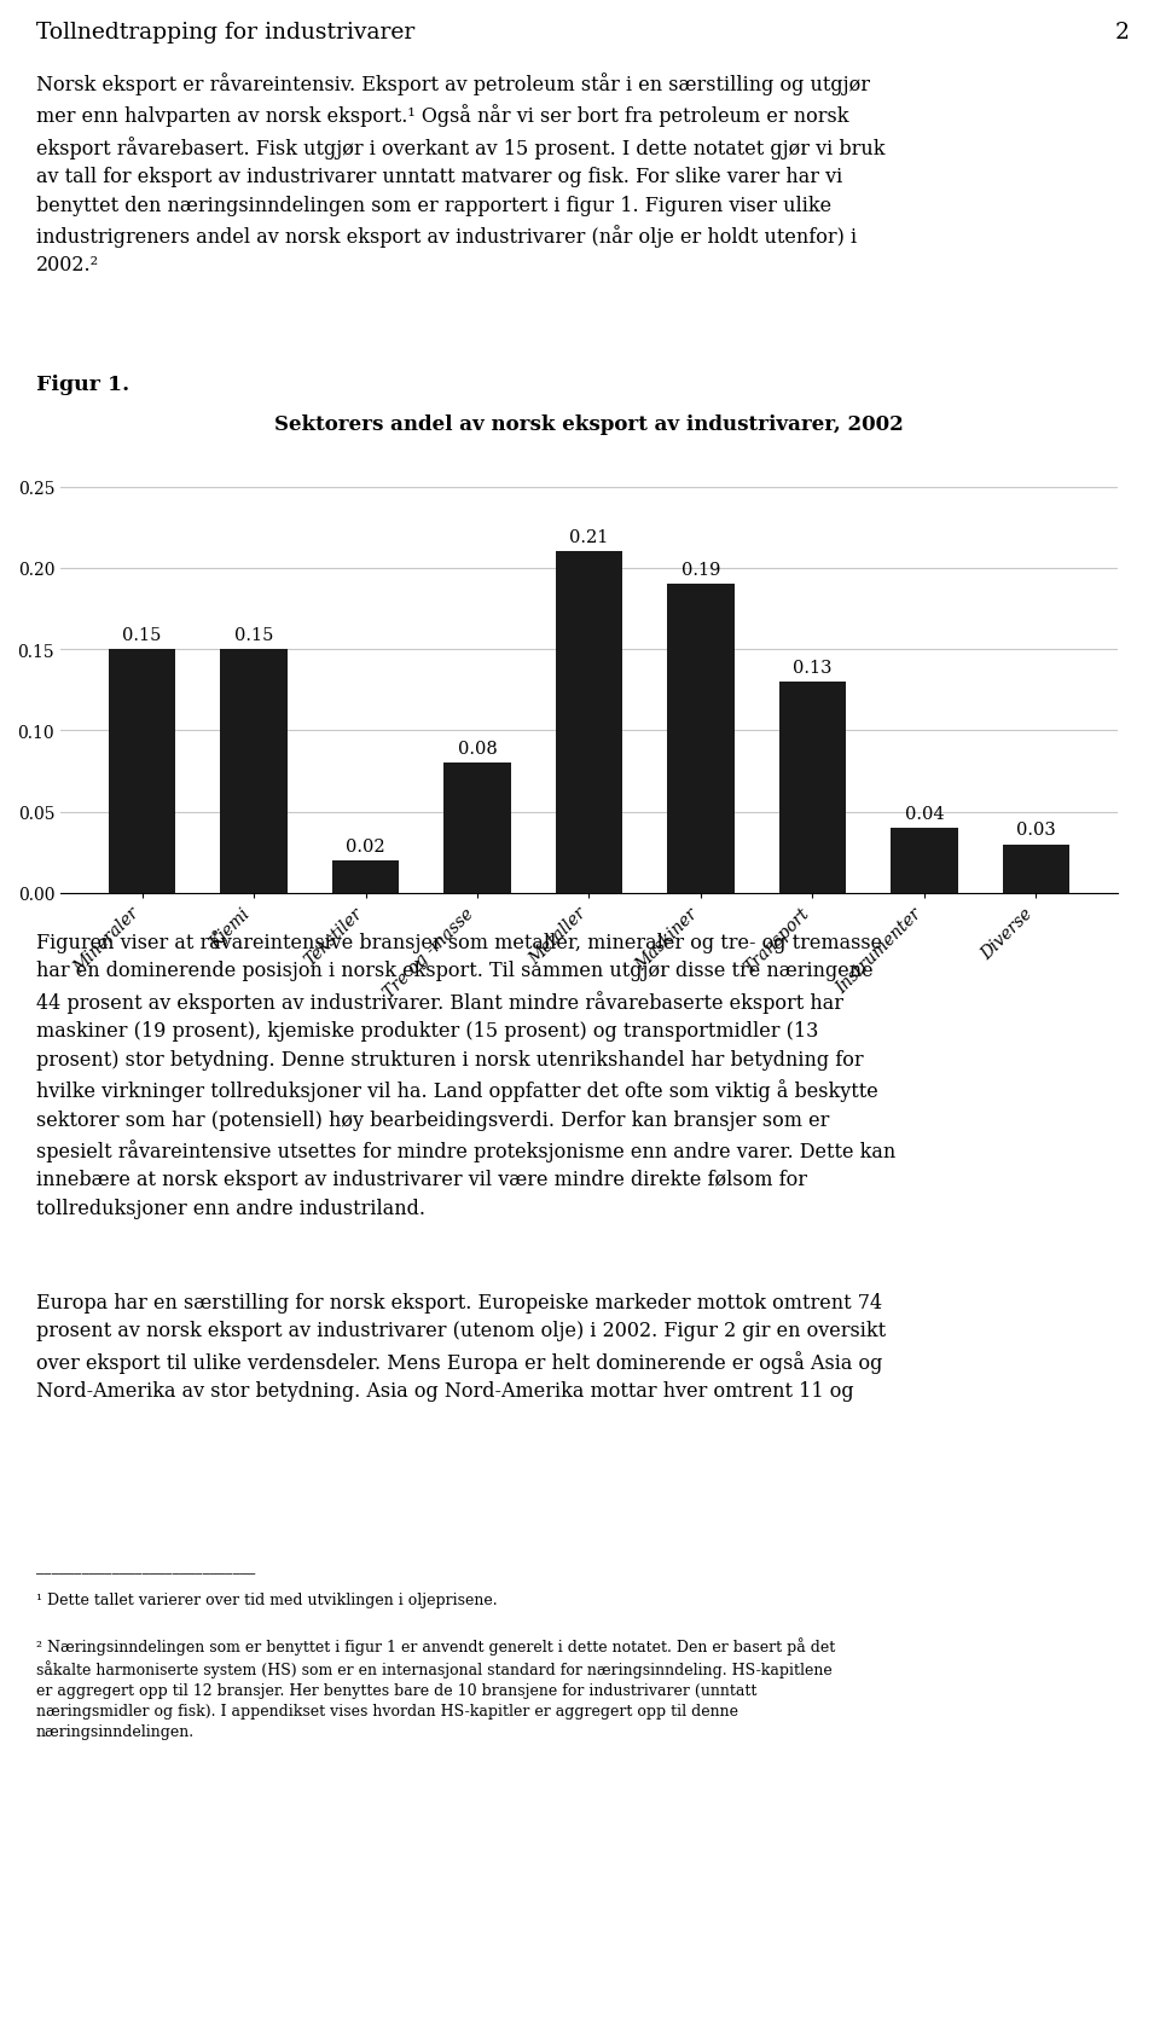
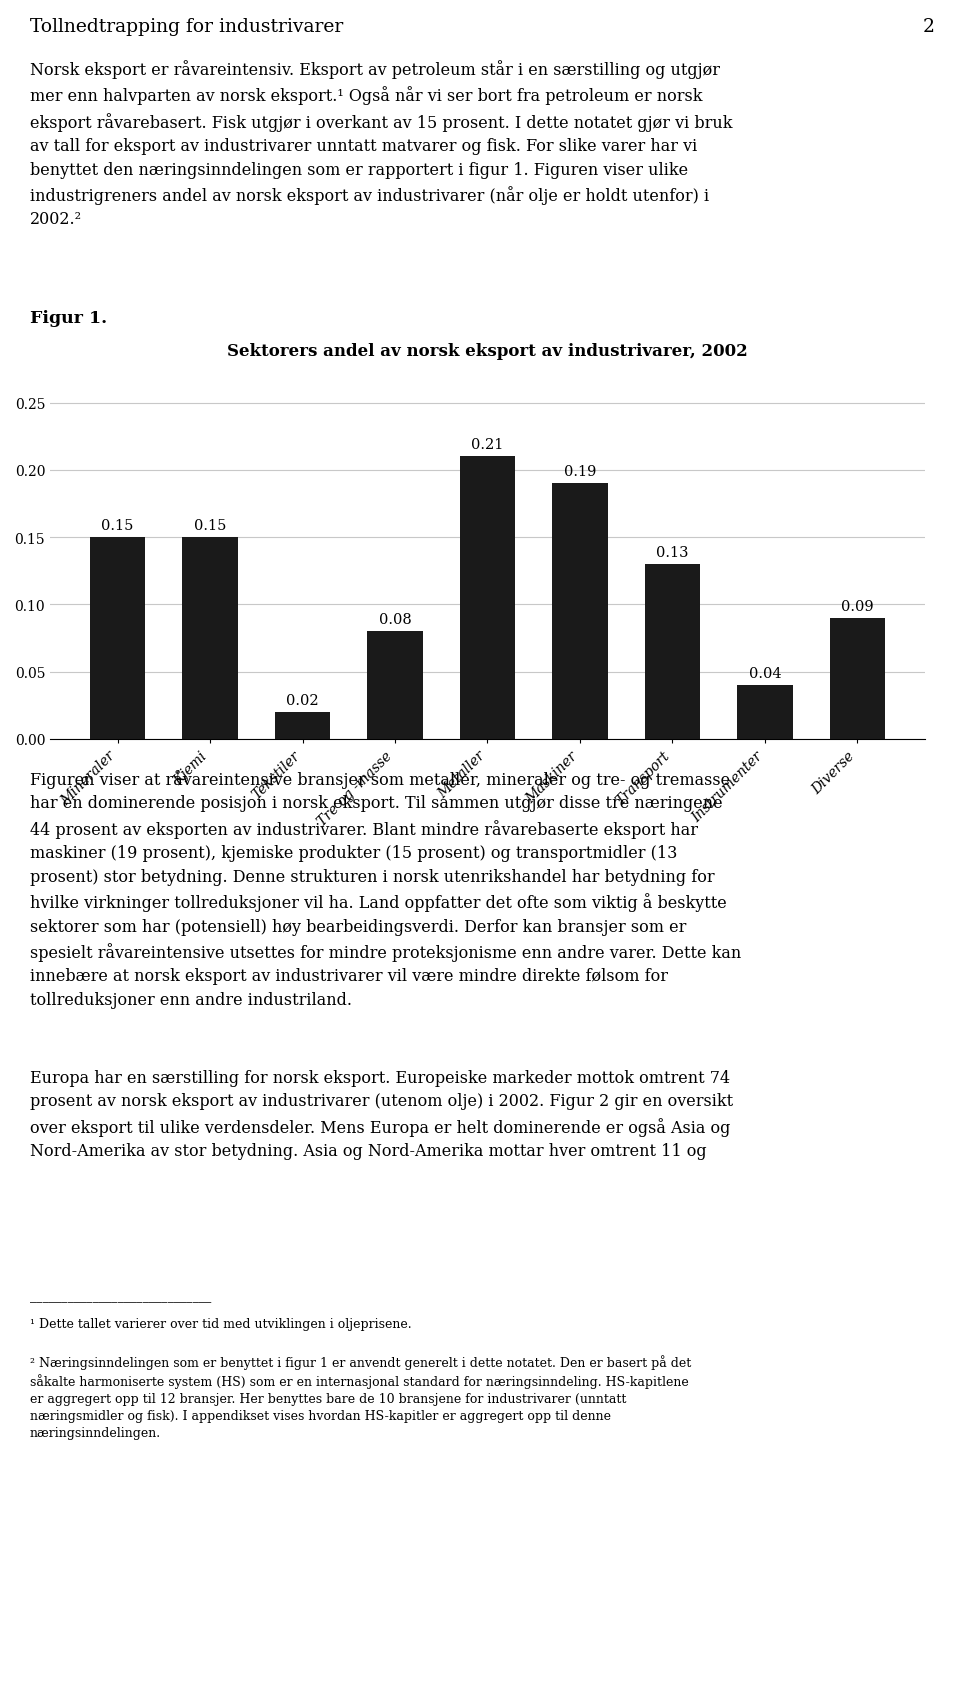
Diverse: 0.03 -> 0.09
